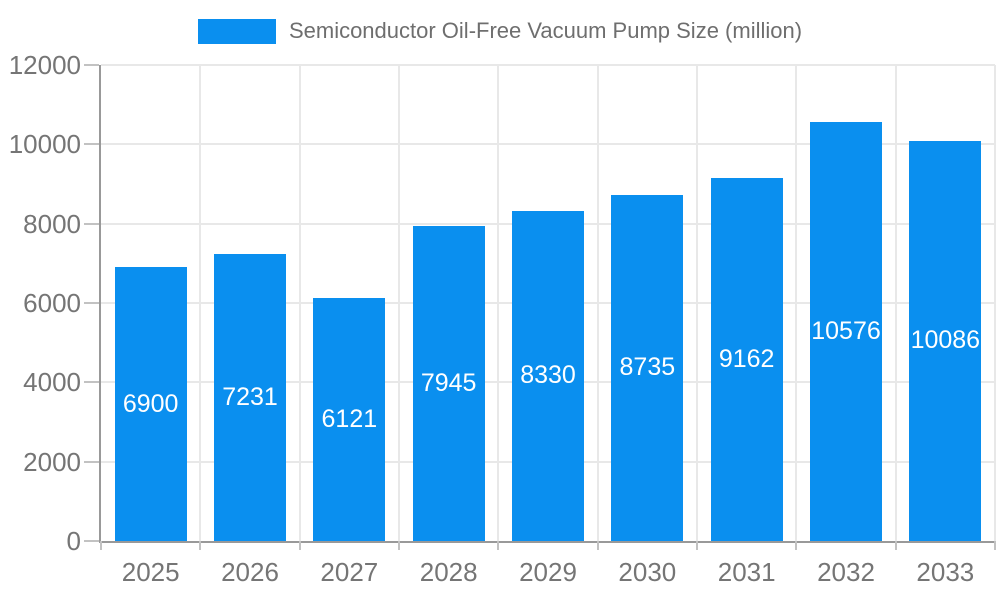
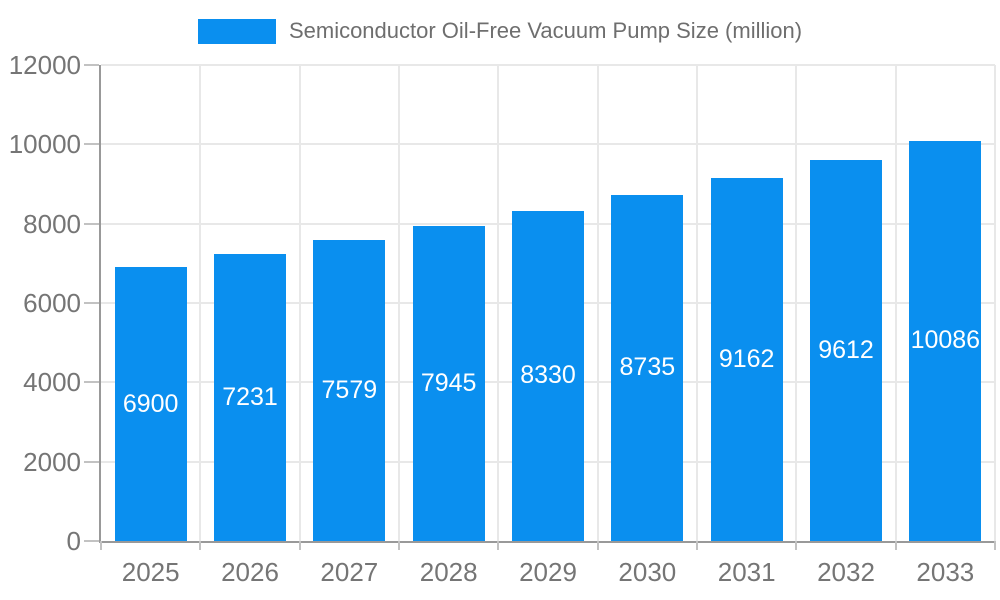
2027: 6121 -> 7579
2032: 10576 -> 9612
